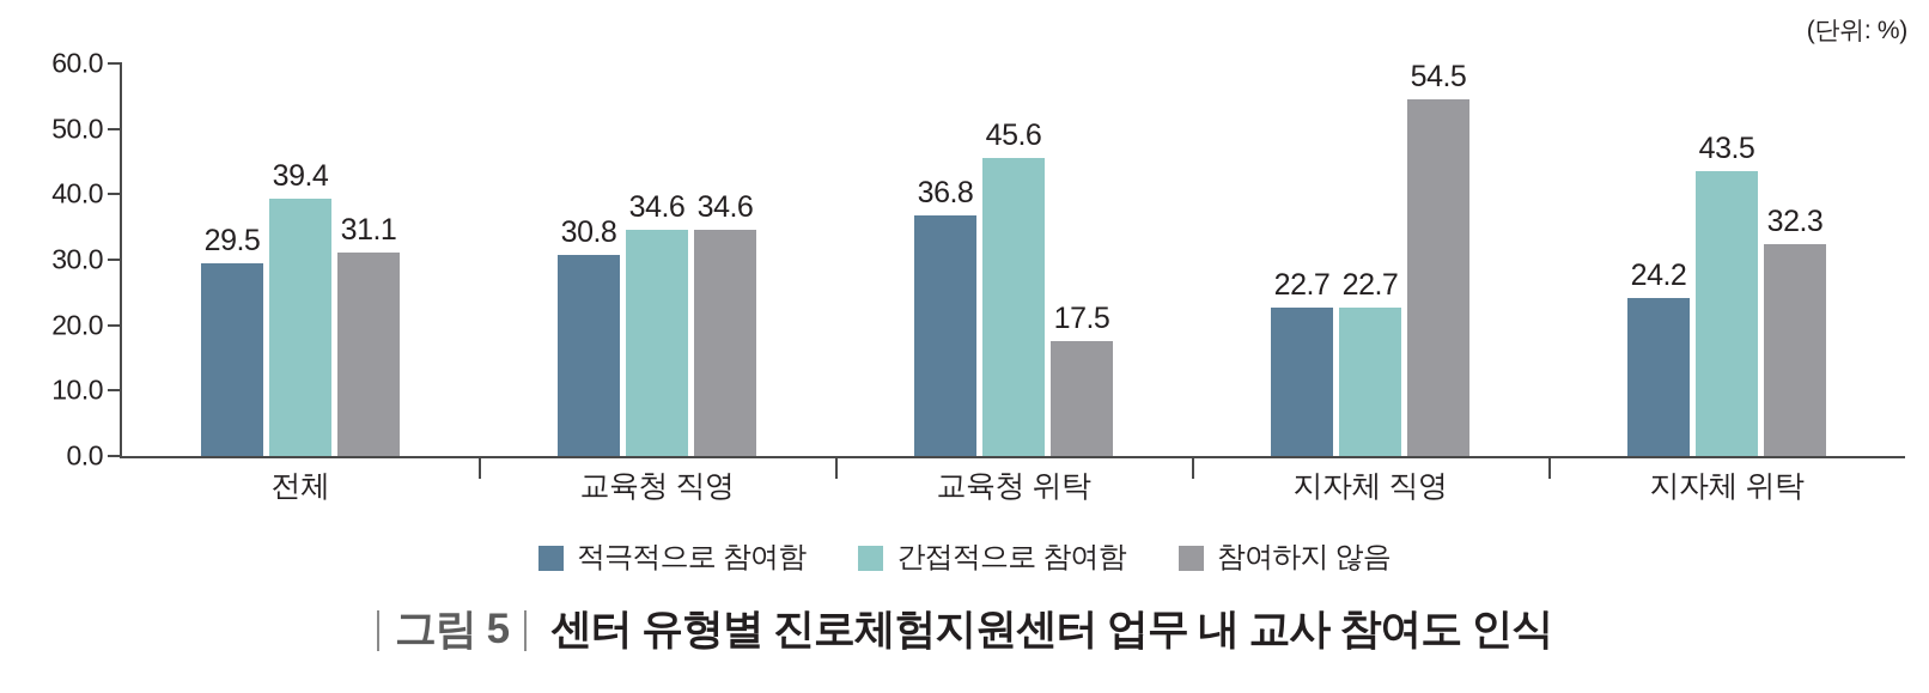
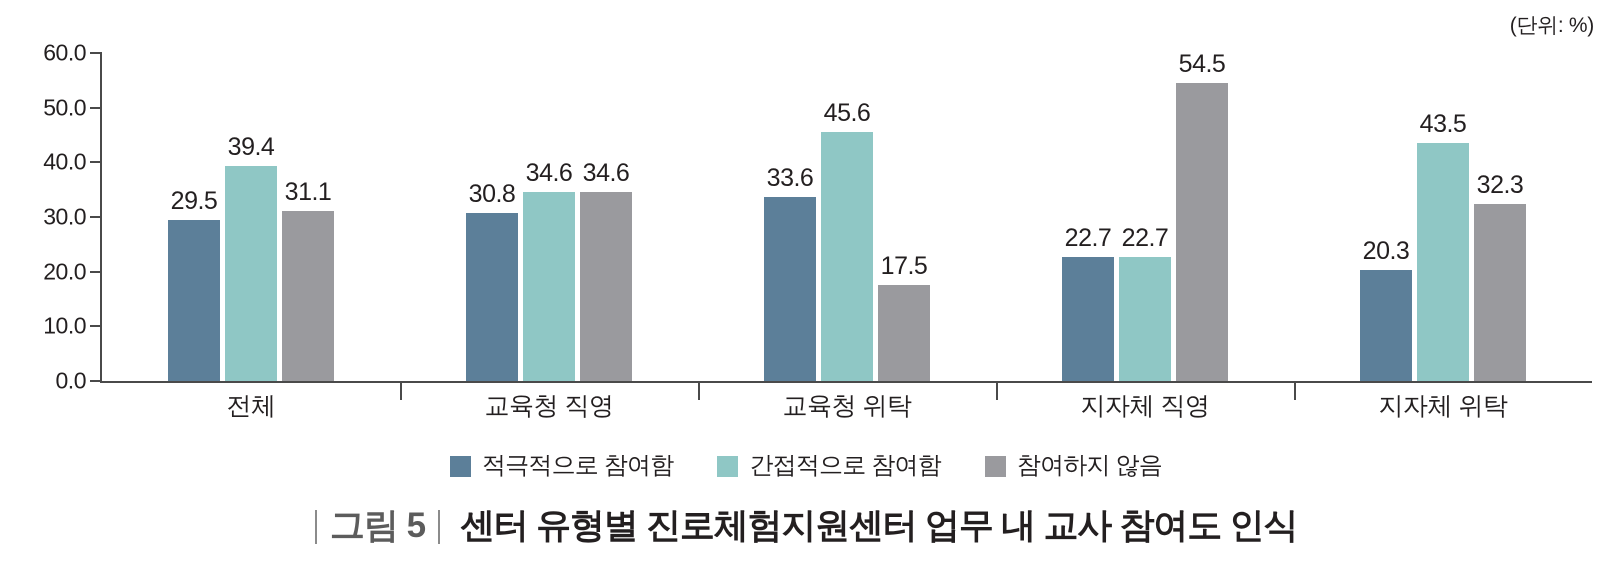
적극적으로 참여함/교육청 위탁: 36.8 -> 33.6
적극적으로 참여함/지자체 위탁: 24.2 -> 20.3
